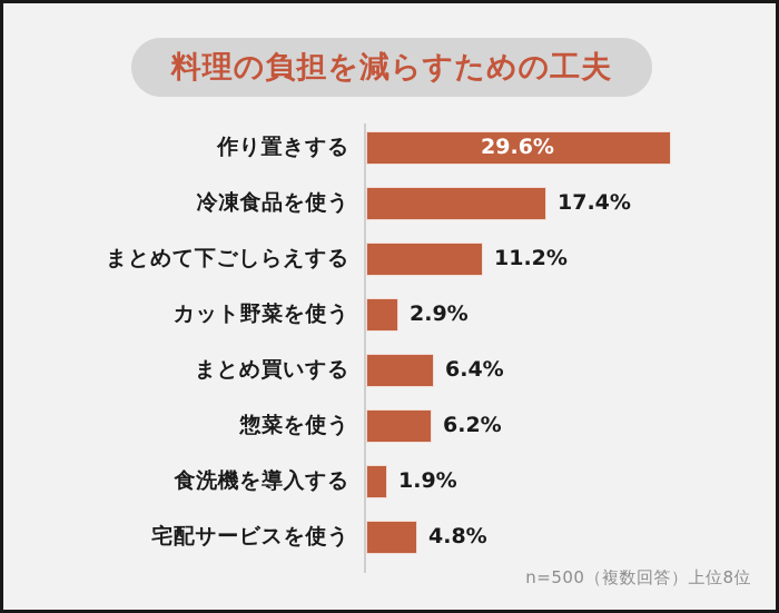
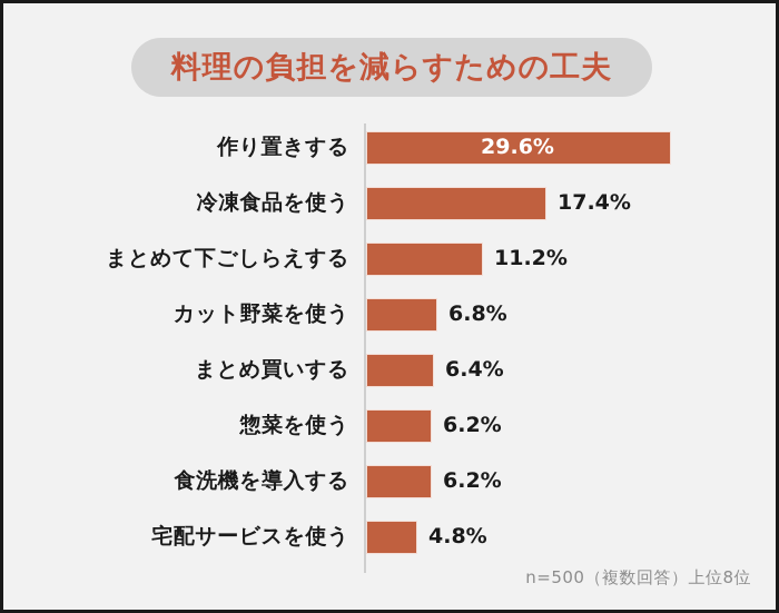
カット野菜を使う: 2.9% -> 6.8%
食洗機を導入する: 1.9% -> 6.2%
